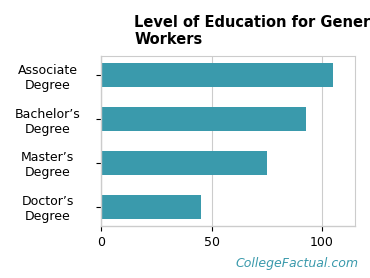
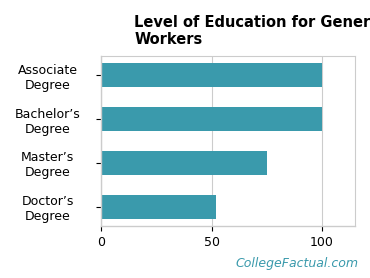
Associate Degree: 105 -> 100
Bachelor’s Degree: 93 -> 100
Doctor’s Degree: 45 -> 52
